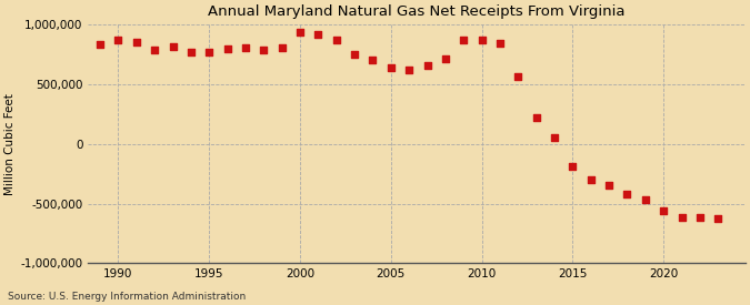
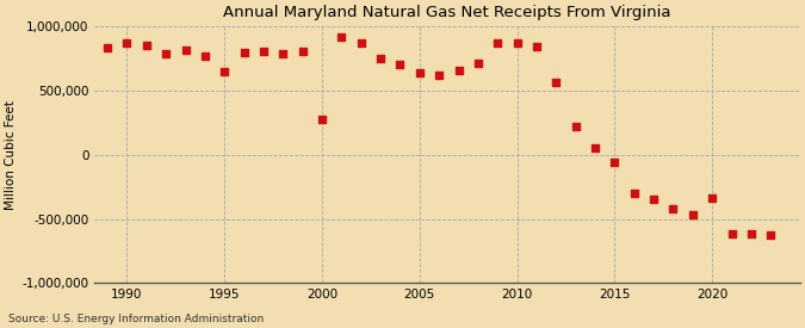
1995: 770,000 -> 650,000
2000: 940,000 -> 280,000
2015: -180,000 -> -60,000
2020: -560,000 -> -340,000
